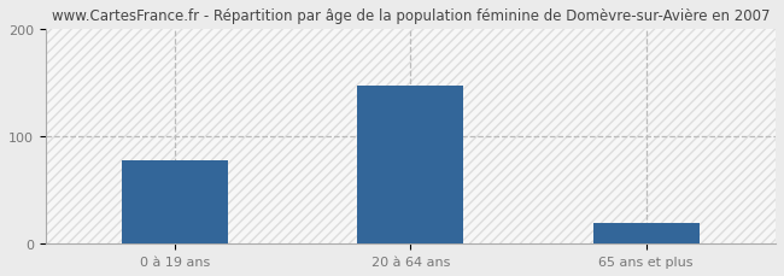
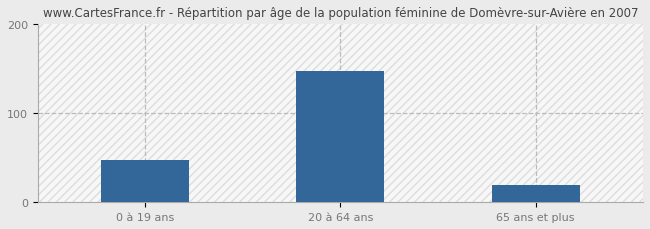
0 à 19 ans: 78 -> 47
